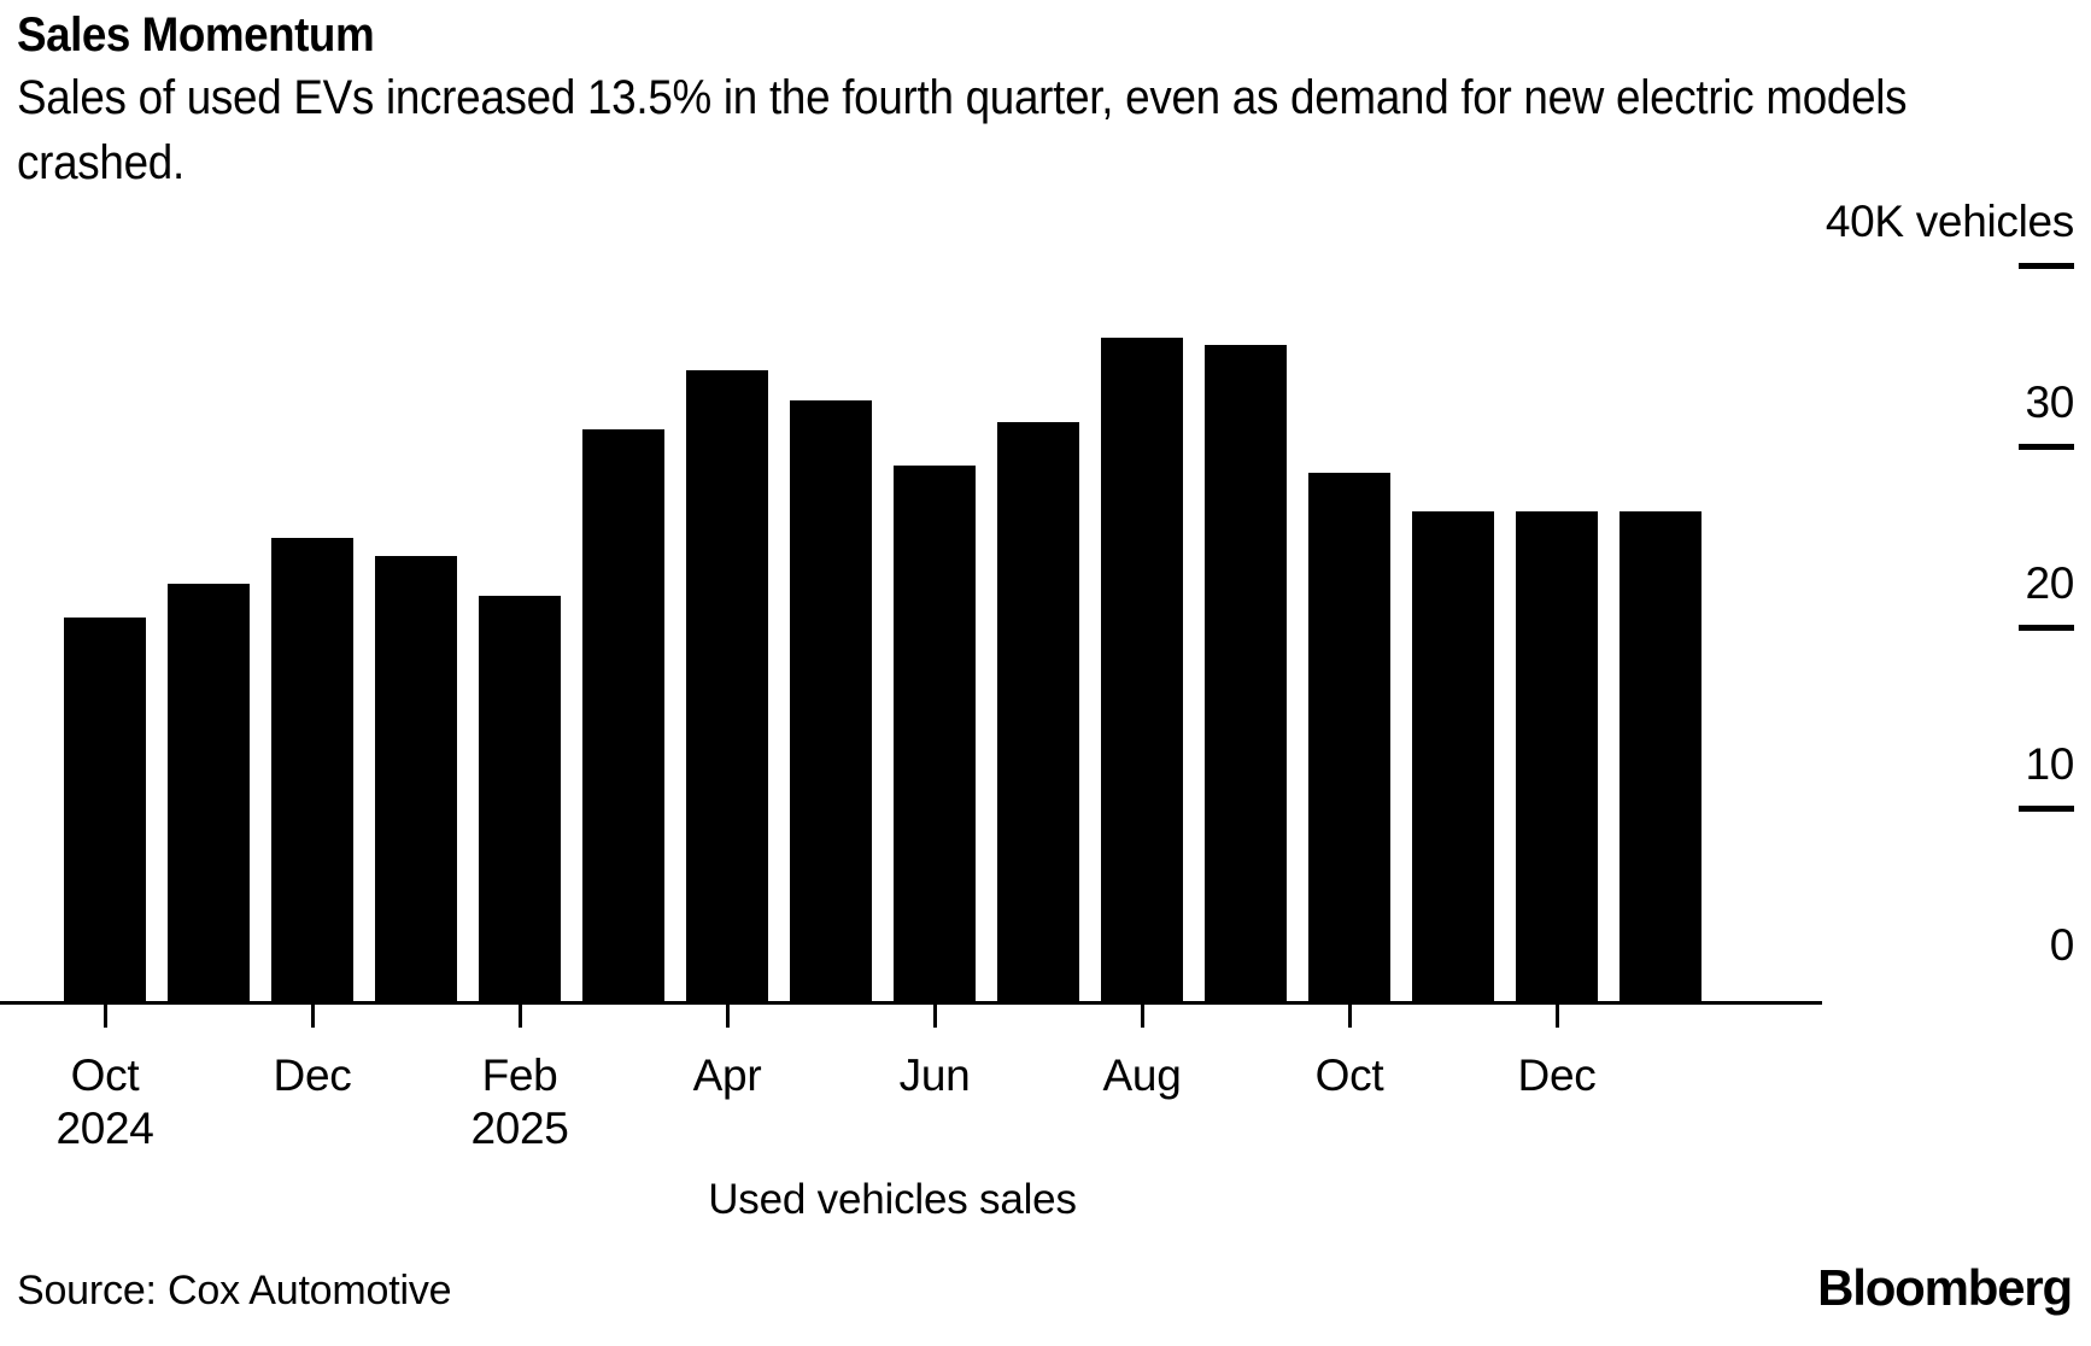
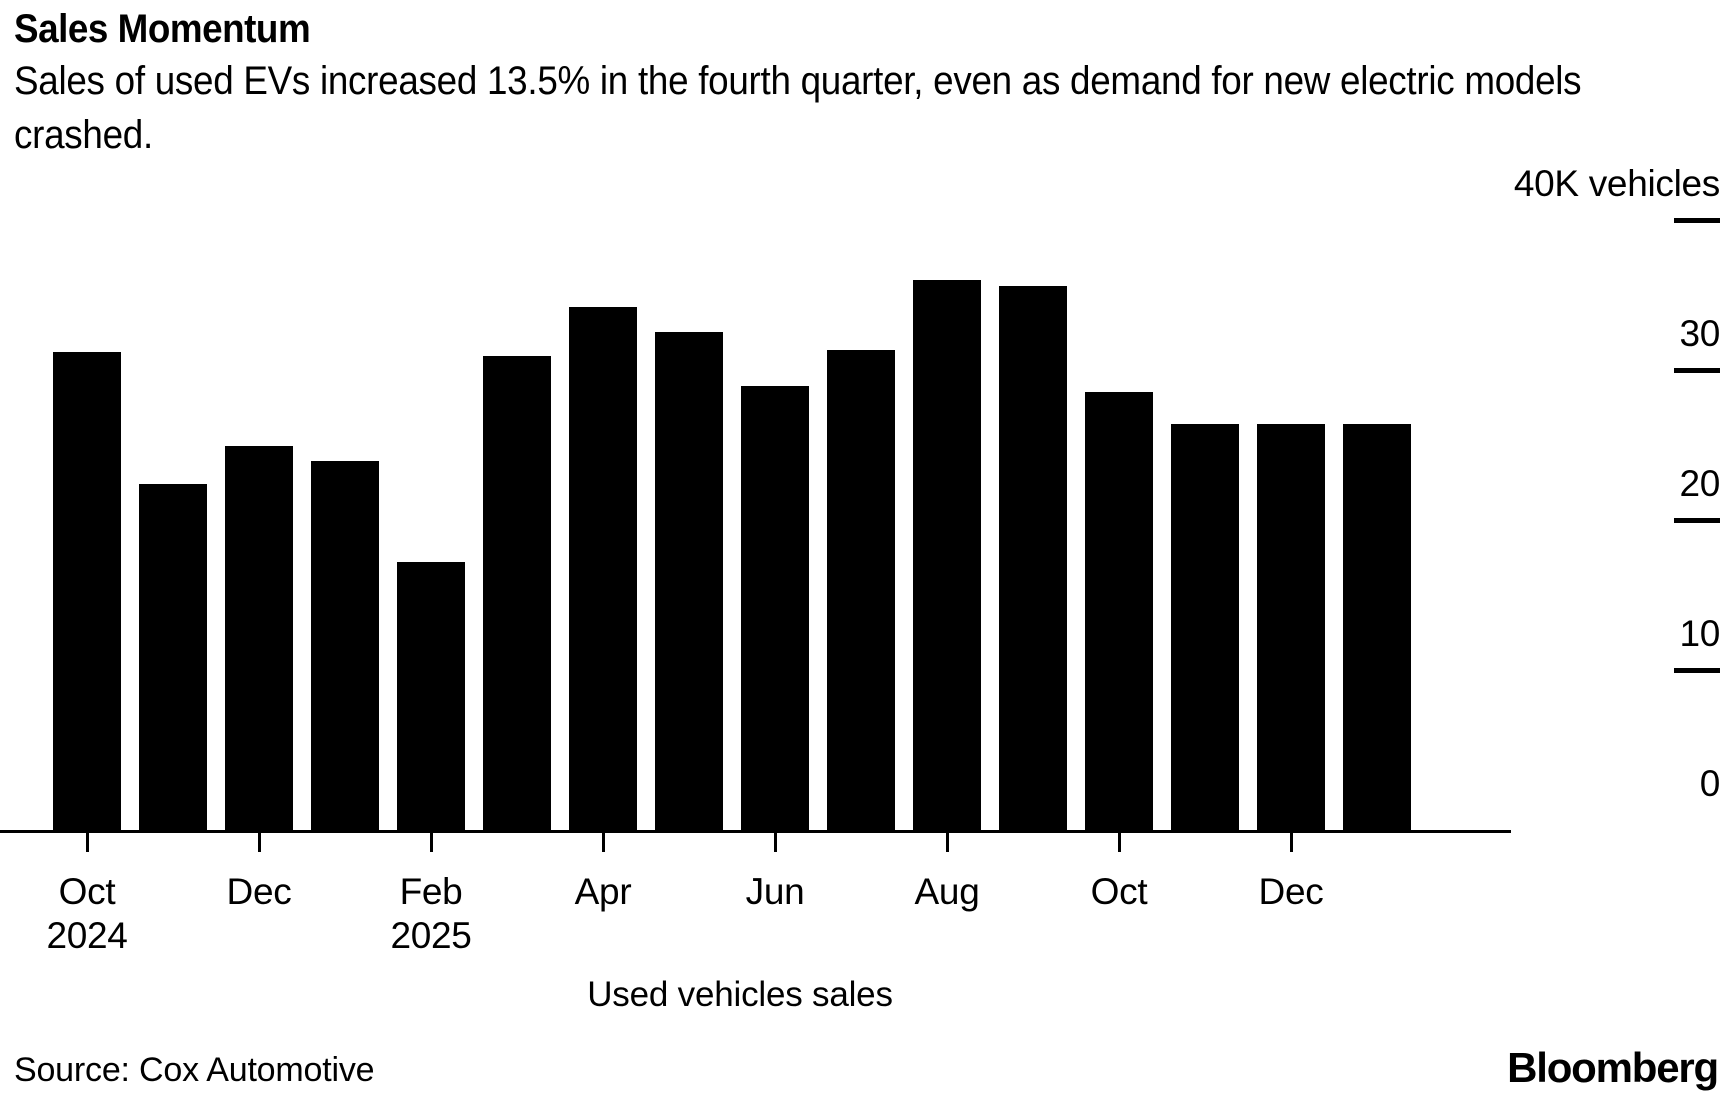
Oct 2024: 21.2 -> 31.9
Feb 2025: 22.4 -> 17.9
